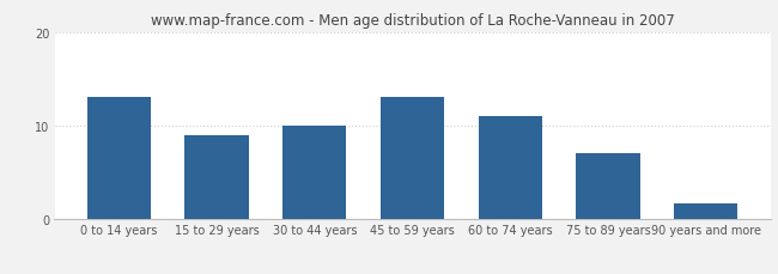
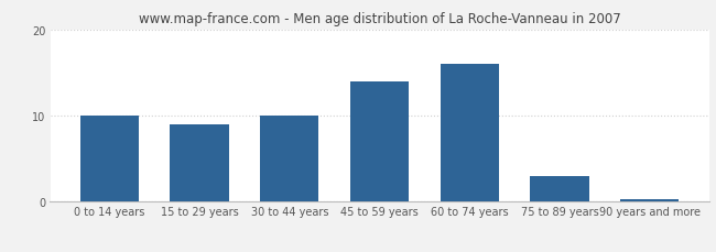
0 to 14 years: 13.0 -> 10.0
45 to 59 years: 13.0 -> 14.0
60 to 74 years: 11.0 -> 16.0
75 to 89 years: 7.0 -> 3.0
90 years and more: 1.6 -> 0.2
